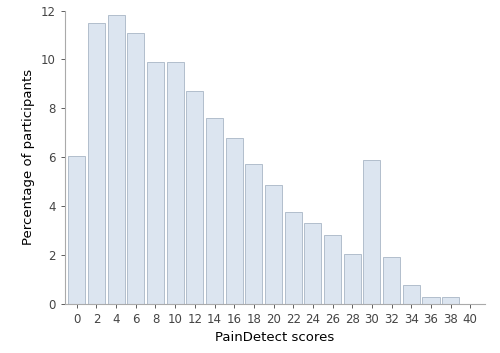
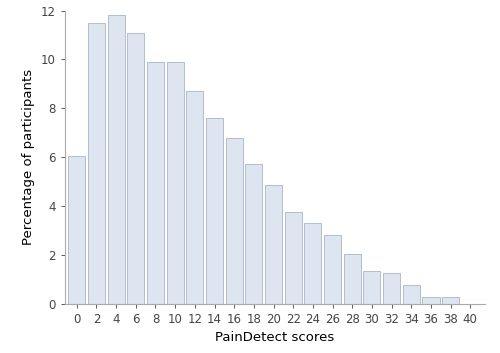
30: 5.90 -> 1.35
32: 1.90 -> 1.25
